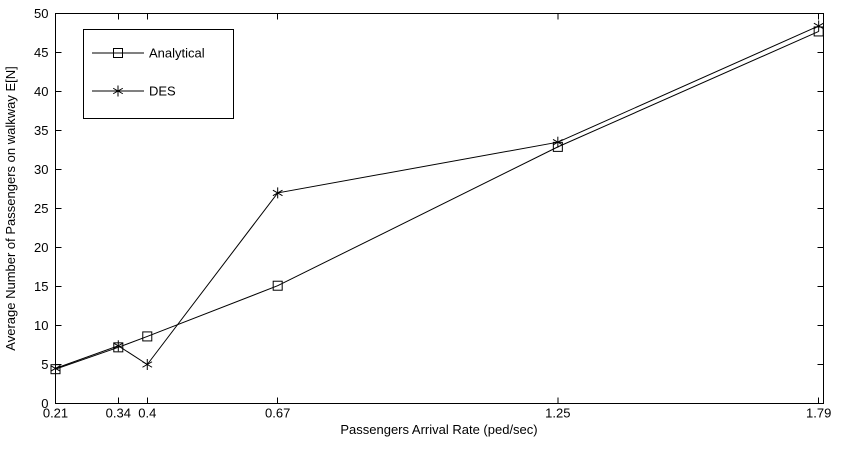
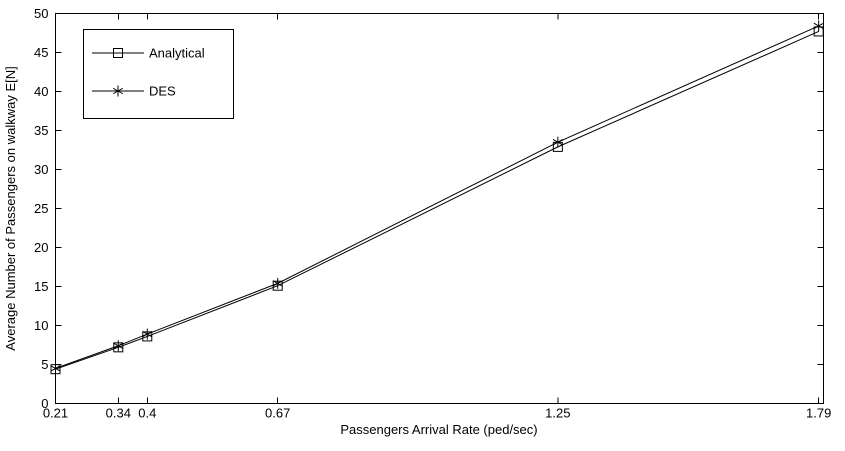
DES/0.4: 5 -> 9
DES/0.67: 27 -> 15
